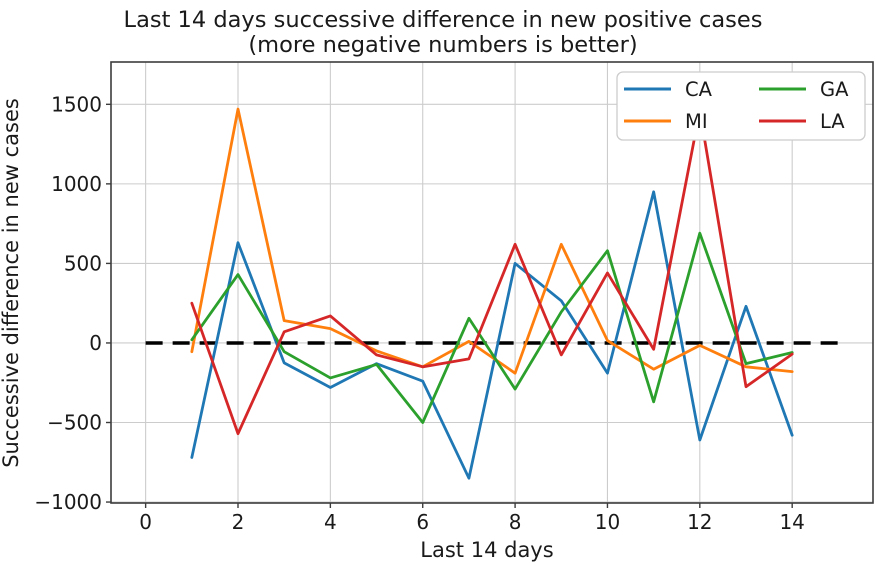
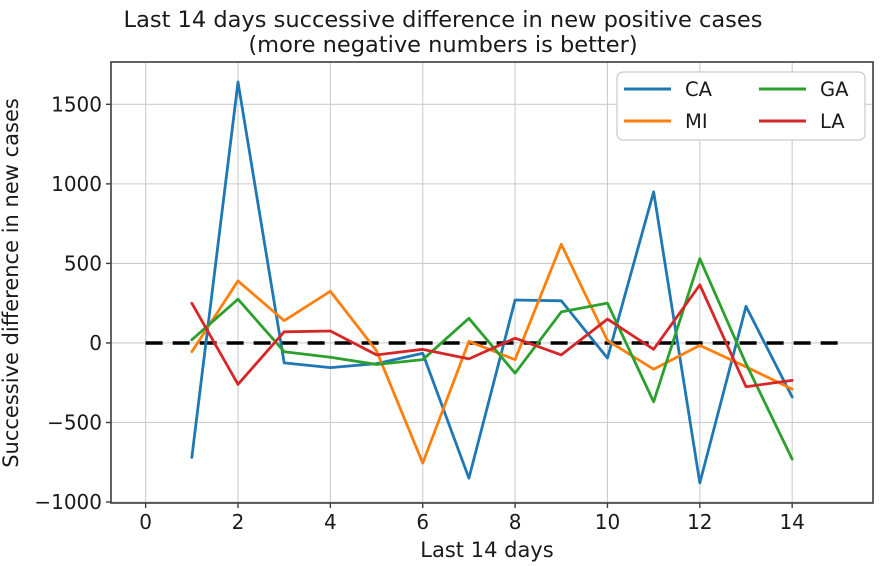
CA/2: 630 -> 1640
MI/2: 1470 -> 390
GA/2: 430 -> 280
LA/2: -570 -> -260
CA/4: -280 -> -160
MI/4: 90 -> 320
GA/4: -220 -> -90
LA/4: 170 -> 80
CA/6: -240 -> -60
MI/6: -150 -> -760
GA/6: -500 -> -100
LA/6: -150 -> -40
CA/8: 500 -> 270
MI/8: -190 -> -100
GA/8: -290 -> -190
LA/8: 620 -> 30
CA/10: -190 -> -100
GA/10: 580 -> 250
LA/10: 440 -> 150
CA/12: -610 -> -880
GA/12: 690 -> 530
LA/12: 1460 -> 360
CA/14: -580 -> -340
MI/14: -180 -> -290
GA/14: -60 -> -730
LA/14: -70 -> -240
